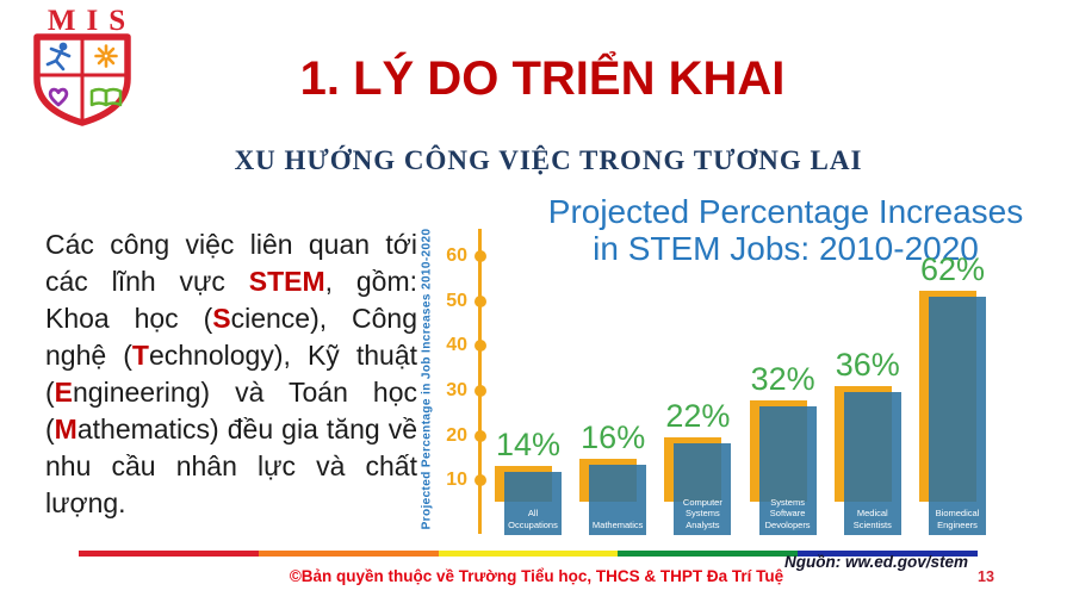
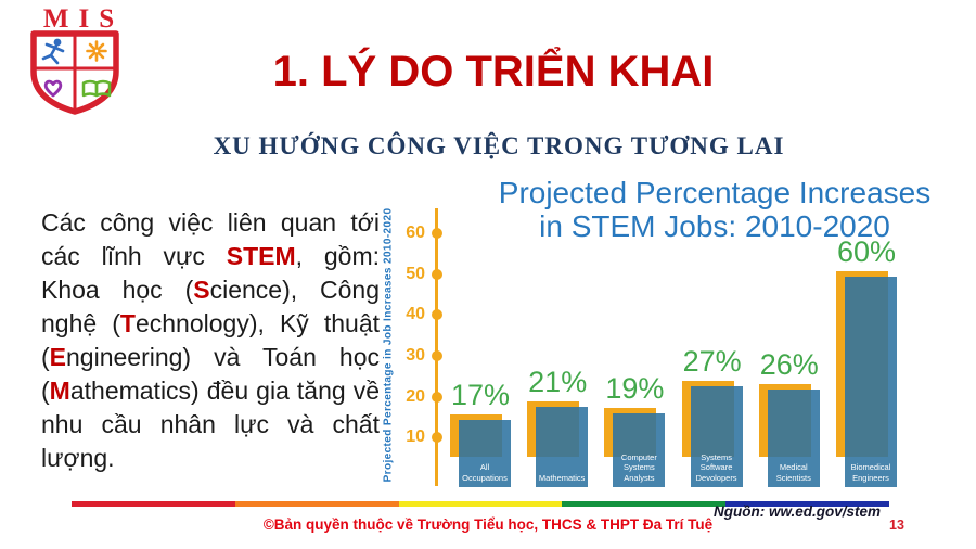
All Occupations: 14% -> 17%
Mathematics: 16% -> 21%
Computer Systems Analysts: 22% -> 19%
Systems Software Devolopers: 32% -> 27%
Medical Scientists: 36% -> 26%
Biomedical Engineers: 62% -> 60%
